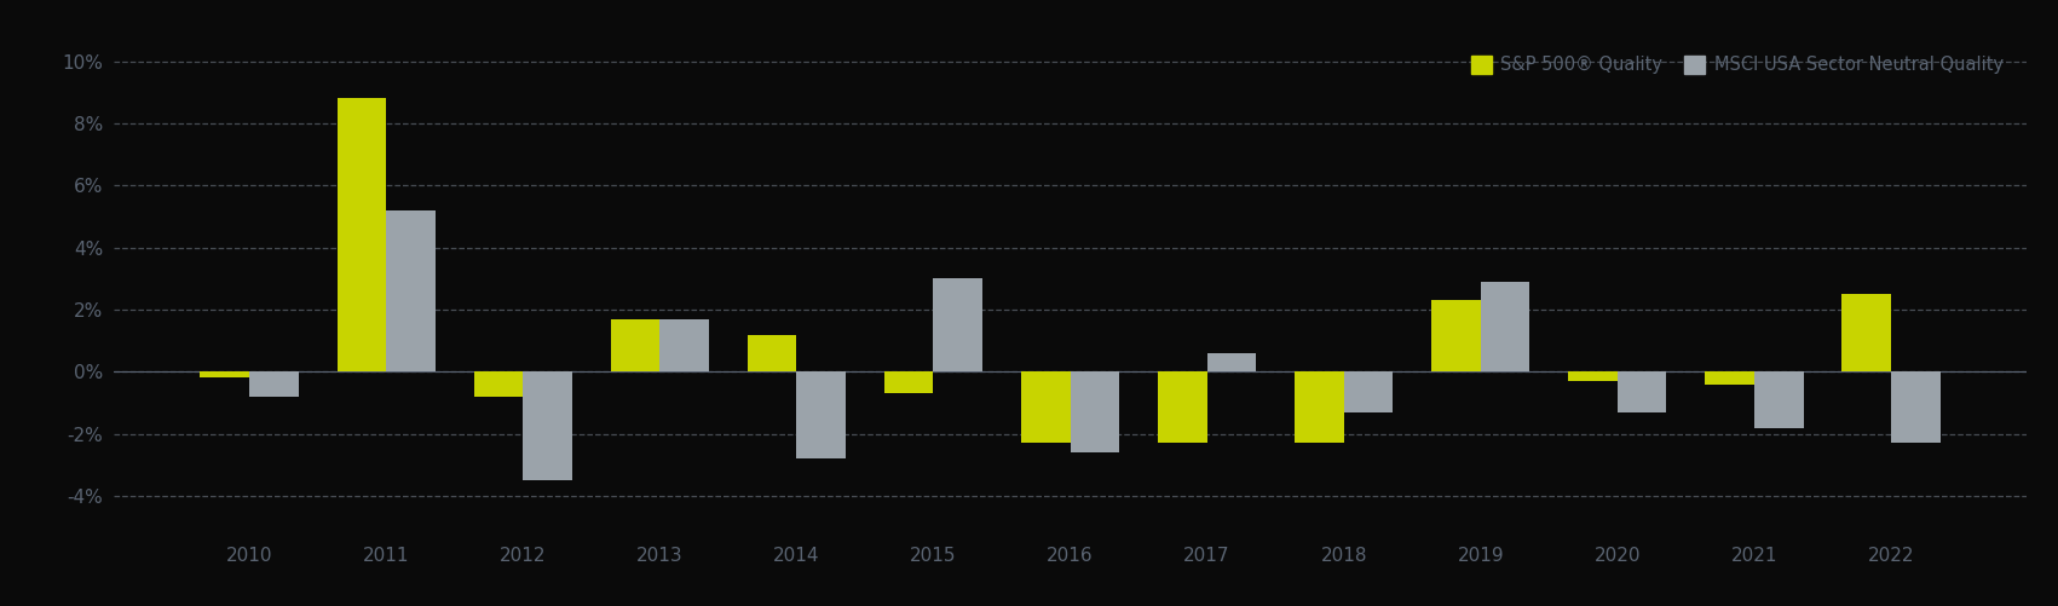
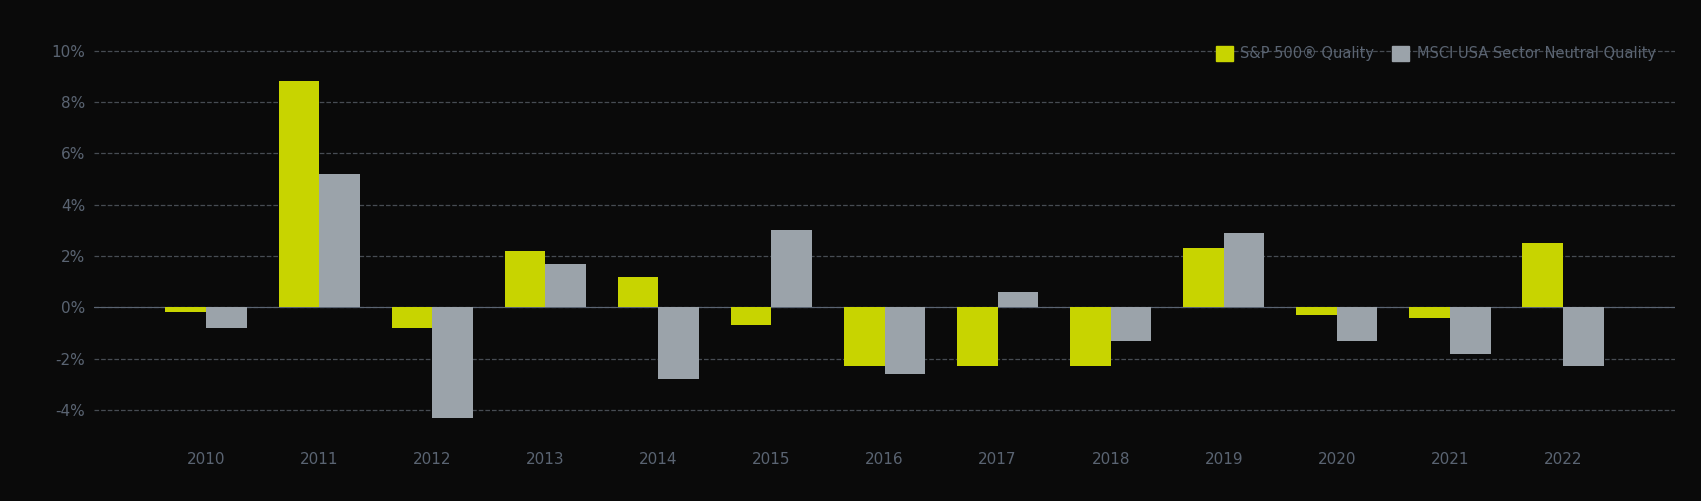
MSCI USA Sector Neutral Quality/2012: -3.5% -> -4.3%
S&P 500® Quality/2013: 1.7% -> 2.2%
